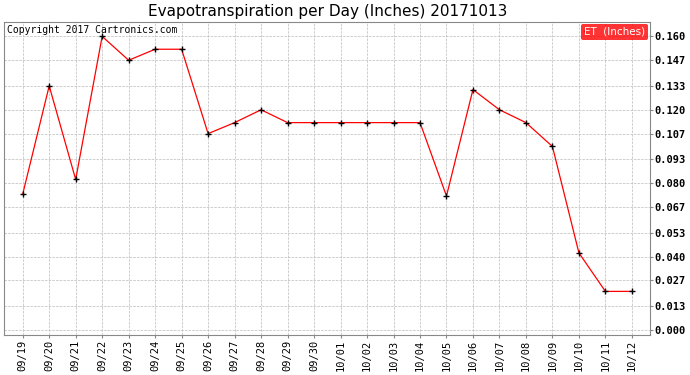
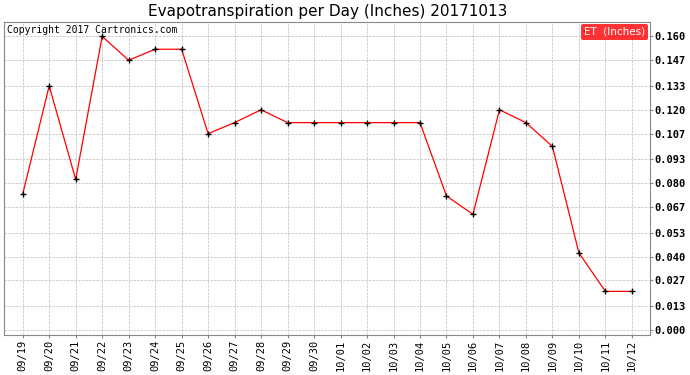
10/06: 0.131 -> 0.063
